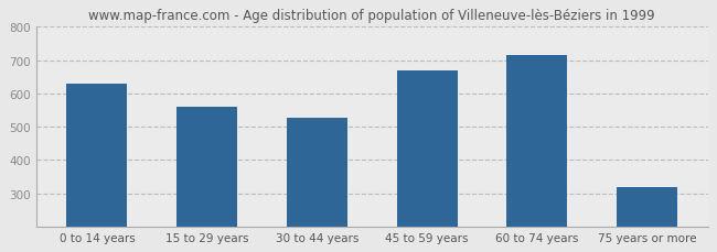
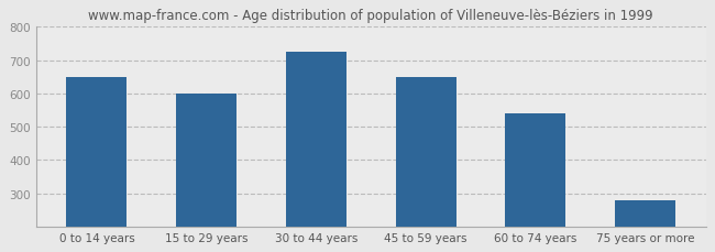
0 to 14 years: 630 -> 650
15 to 29 years: 560 -> 600
30 to 44 years: 525 -> 725
45 to 59 years: 670 -> 648
60 to 74 years: 715 -> 540
75 years or more: 320 -> 280
